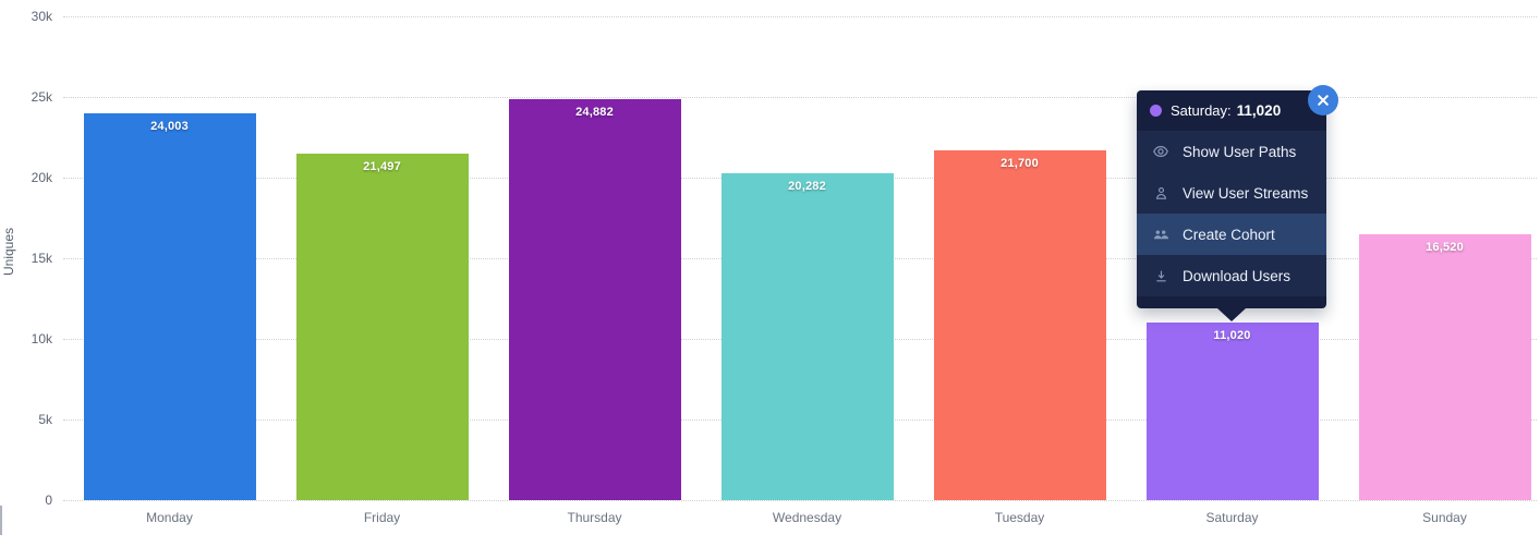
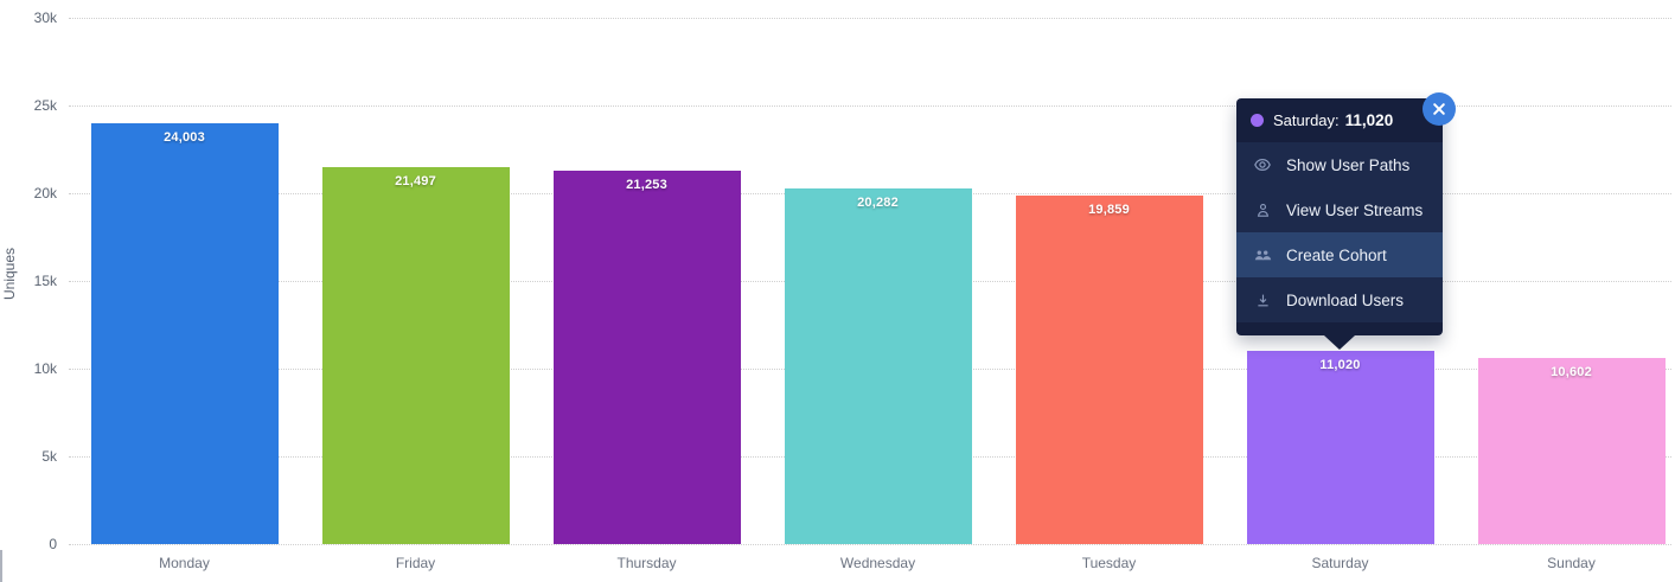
Thursday: 24,882 -> 21,253
Tuesday: 21,700 -> 19,859
Sunday: 16,520 -> 10,602
